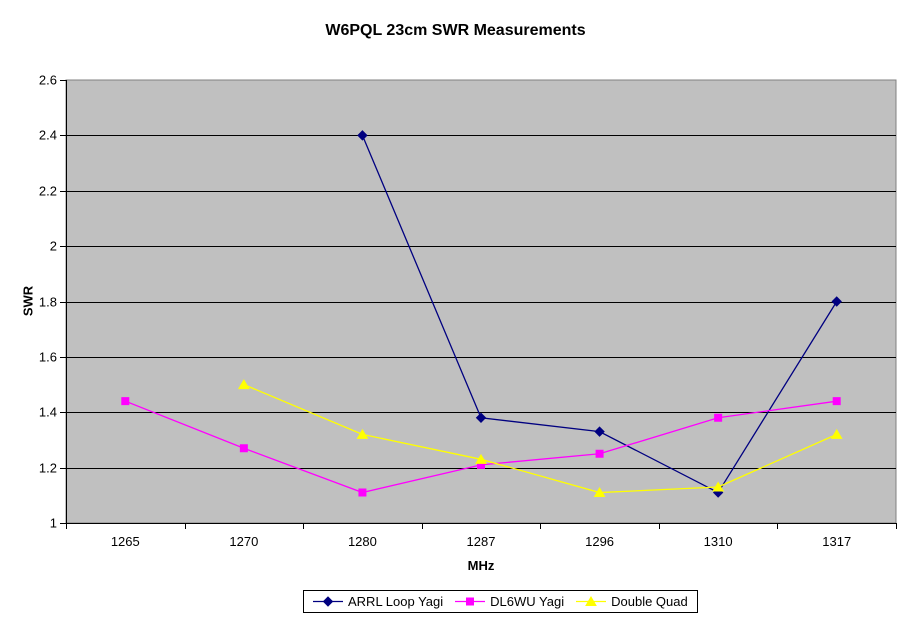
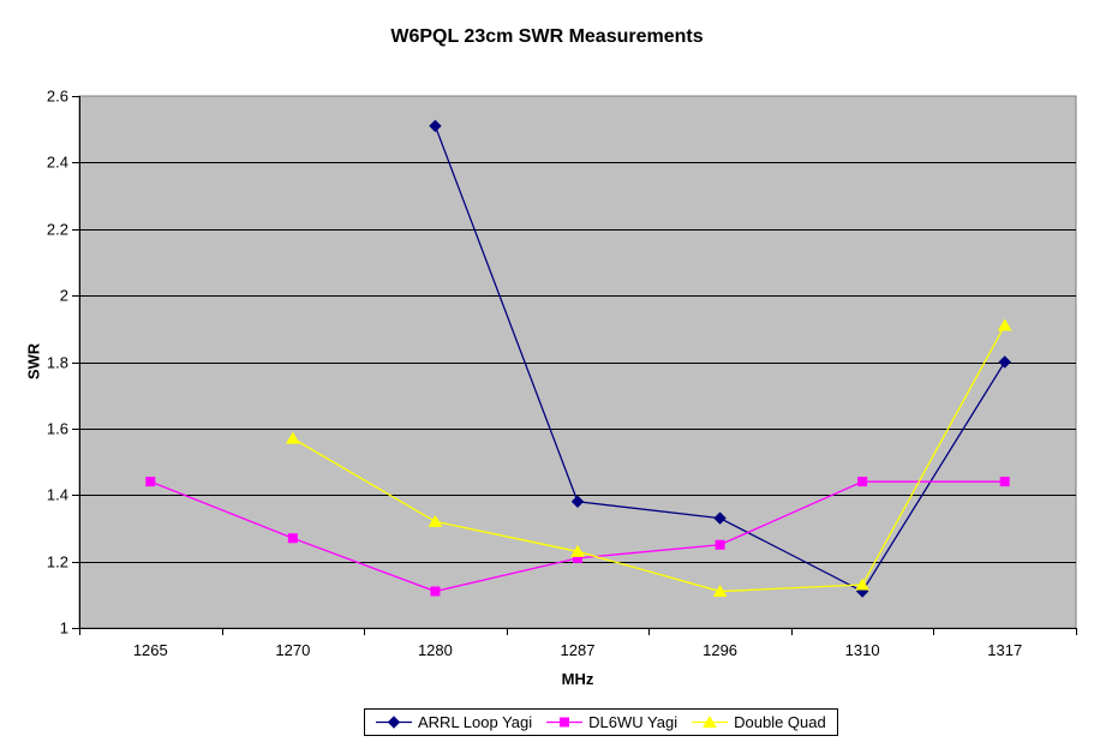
Double Quad/1270: 1.50 -> 1.57
ARRL Loop Yagi/1280: 2.40 -> 2.51
DL6WU Yagi/1310: 1.38 -> 1.44
Double Quad/1317: 1.32 -> 1.91
